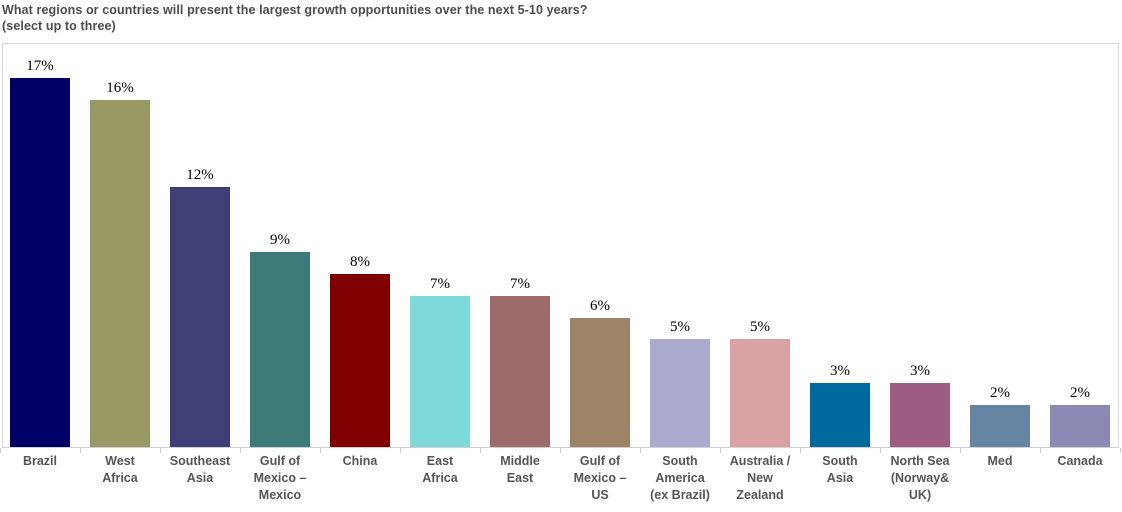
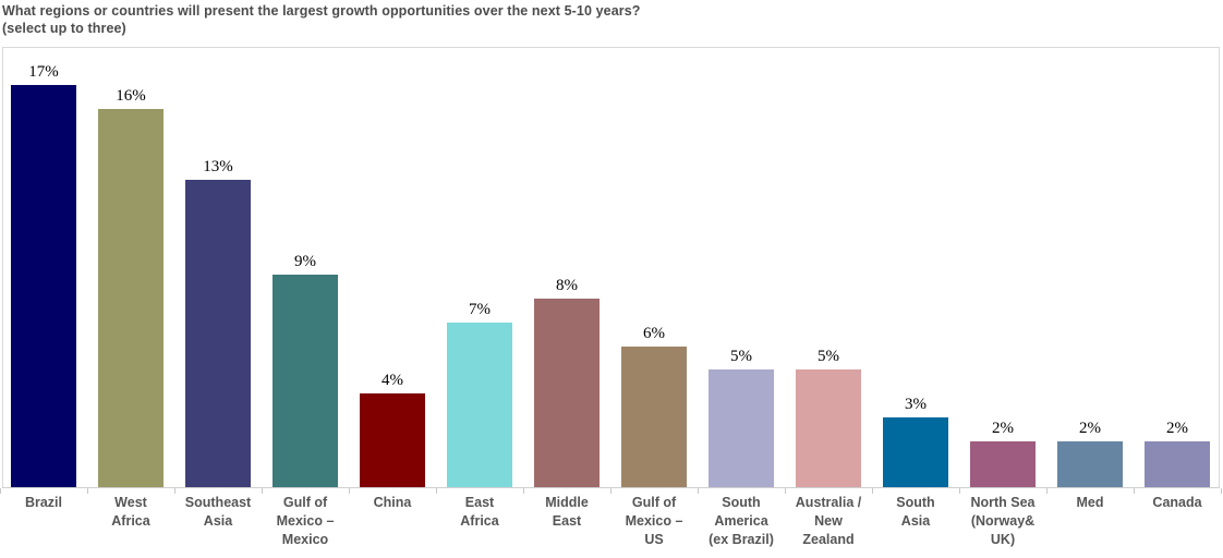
Southeast Asia: 12% -> 13%
China: 8% -> 4%
Middle East: 7% -> 8%
North Sea (Norway& UK): 3% -> 2%
